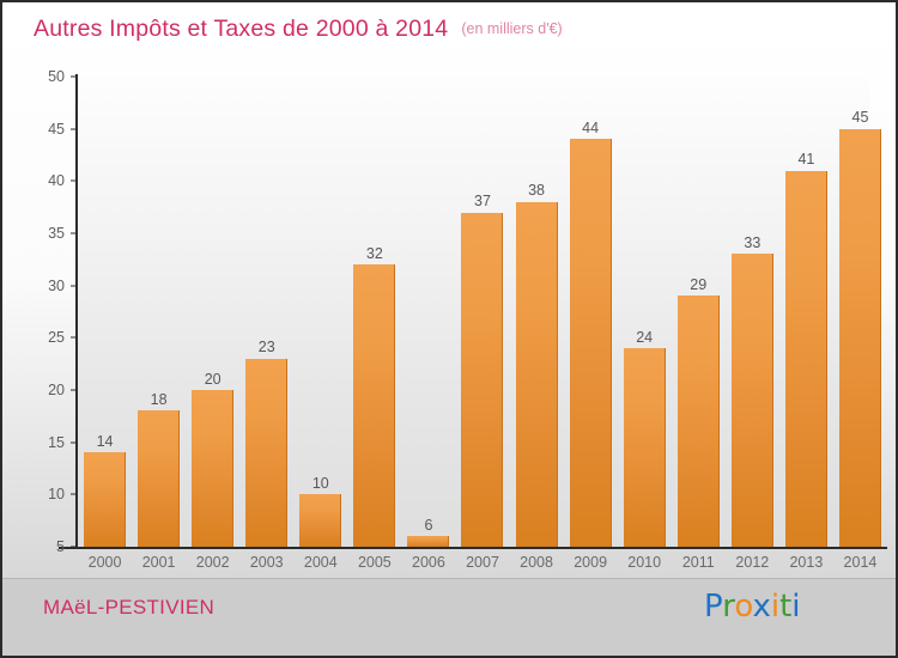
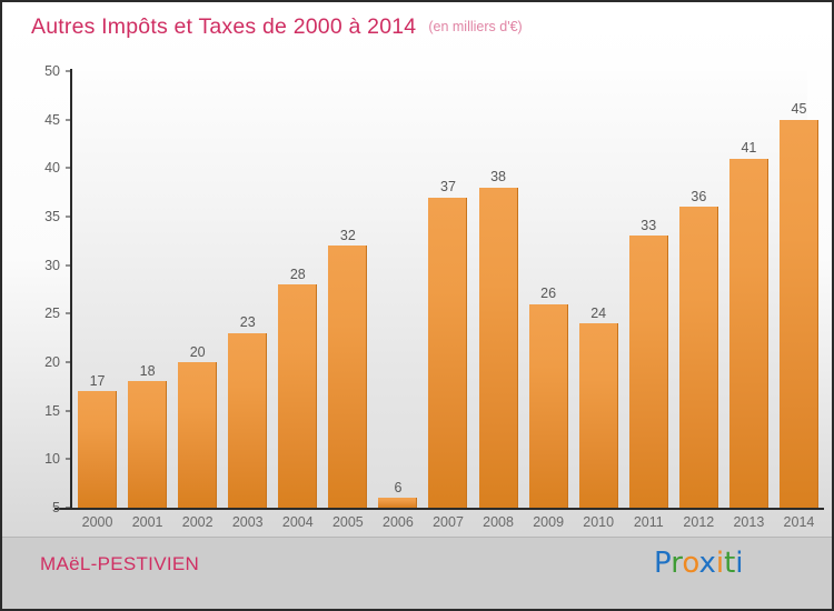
2000: 14 -> 17
2004: 10 -> 28
2009: 44 -> 26
2011: 29 -> 33
2012: 33 -> 36
